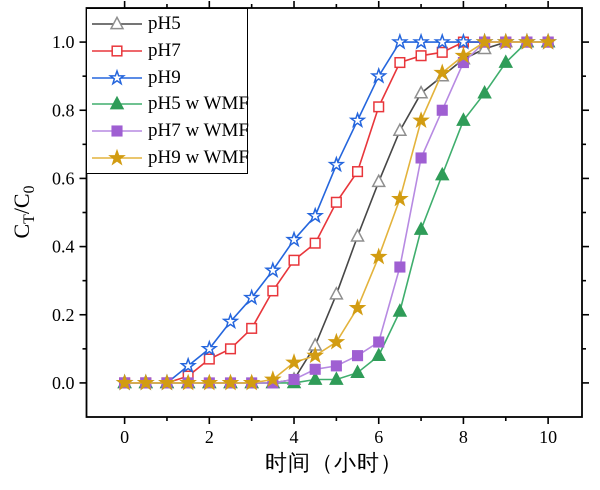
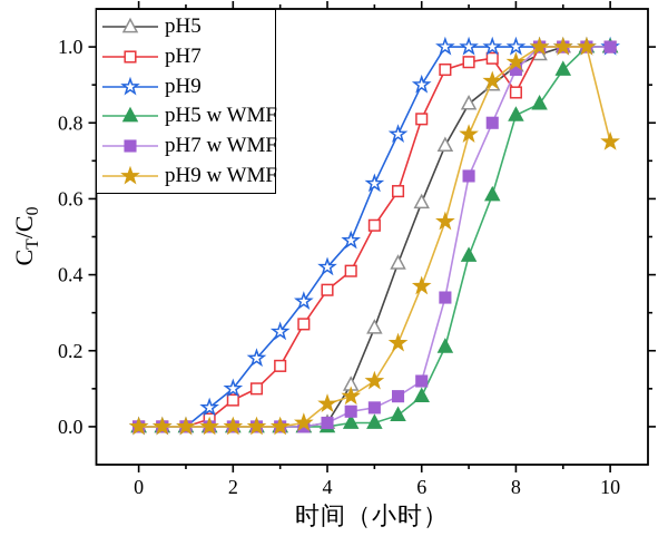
pH7/8: 1.00 -> 0.88
pH5 w WMF/8: 0.77 -> 0.82
pH9 w WMF/10: 1.00 -> 0.75
